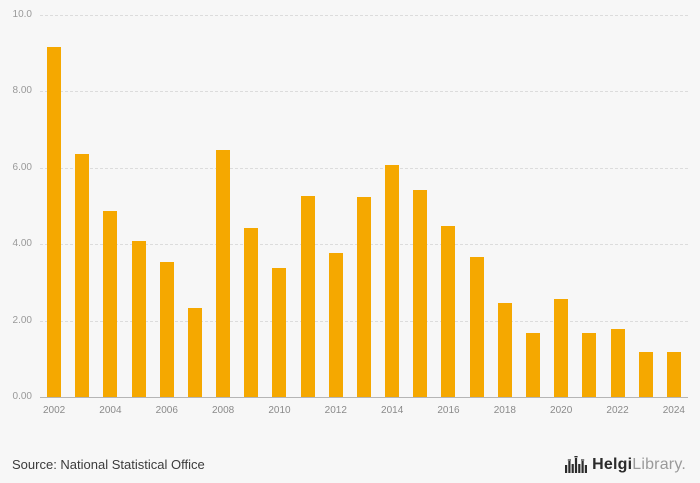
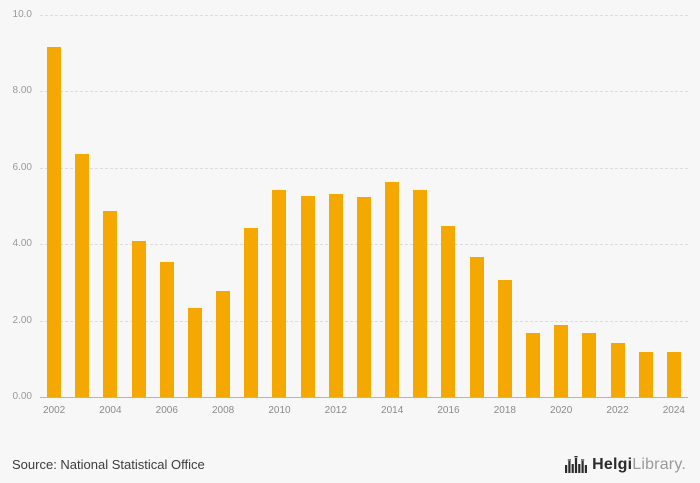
2008: 6.5 -> 2.8
2010: 3.4 -> 5.5
2012: 3.8 -> 5.3
2014: 6.1 -> 5.7
2018: 2.5 -> 3.1
2020: 2.6 -> 1.9
2022: 1.8 -> 1.4
